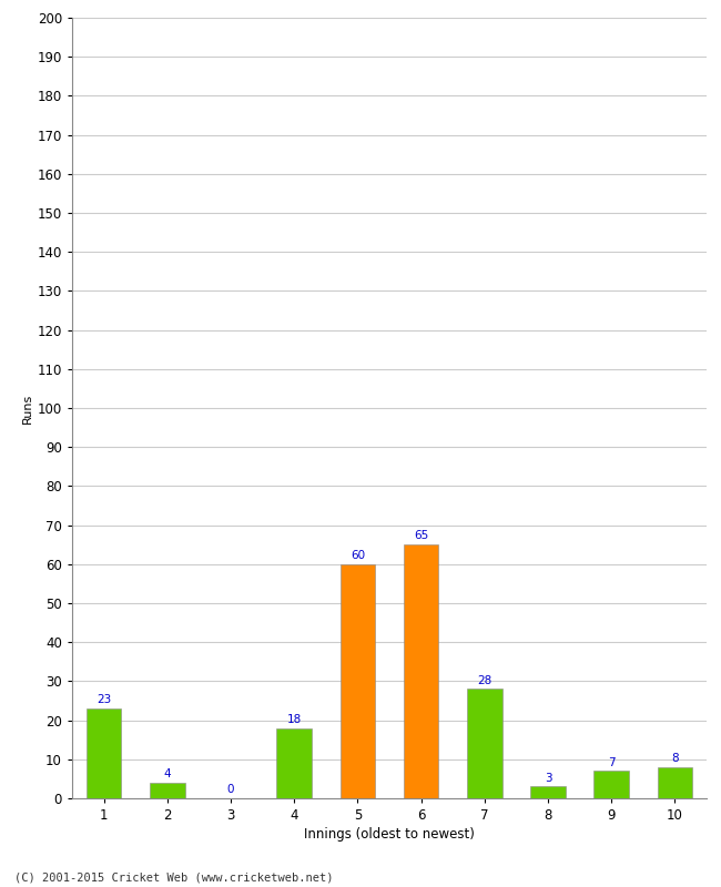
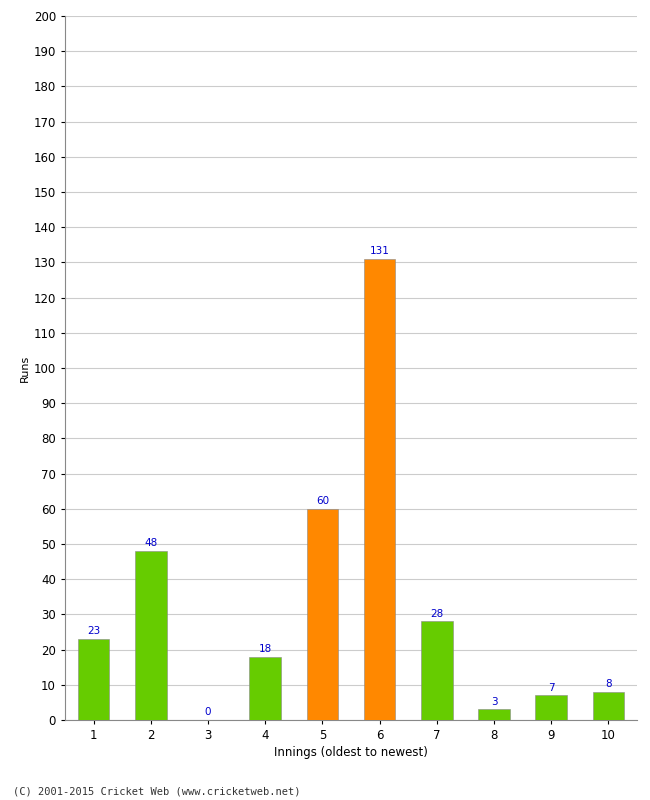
2: 4 -> 48
6: 65 -> 131
